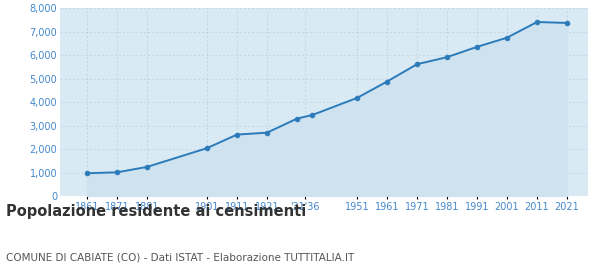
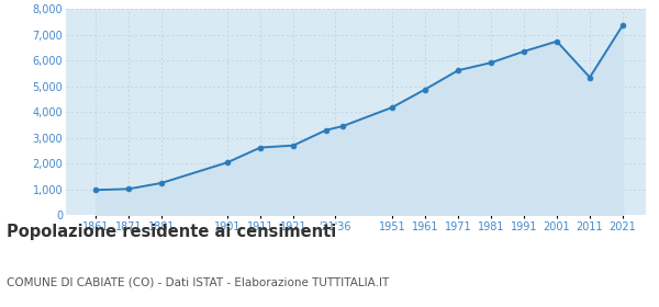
2011: 7,420 -> 5,350
